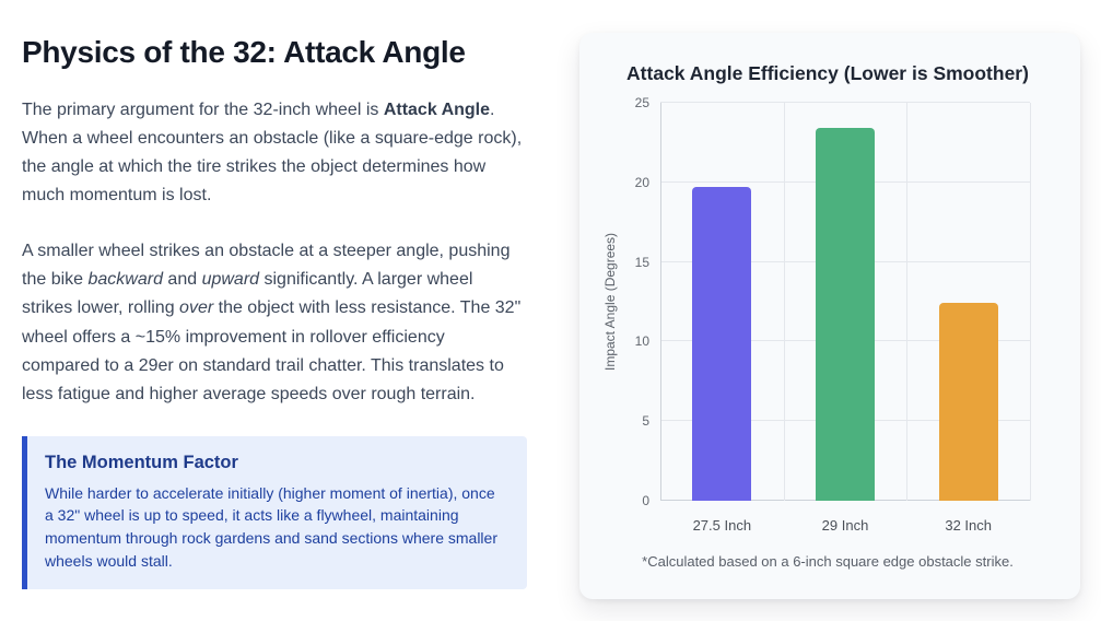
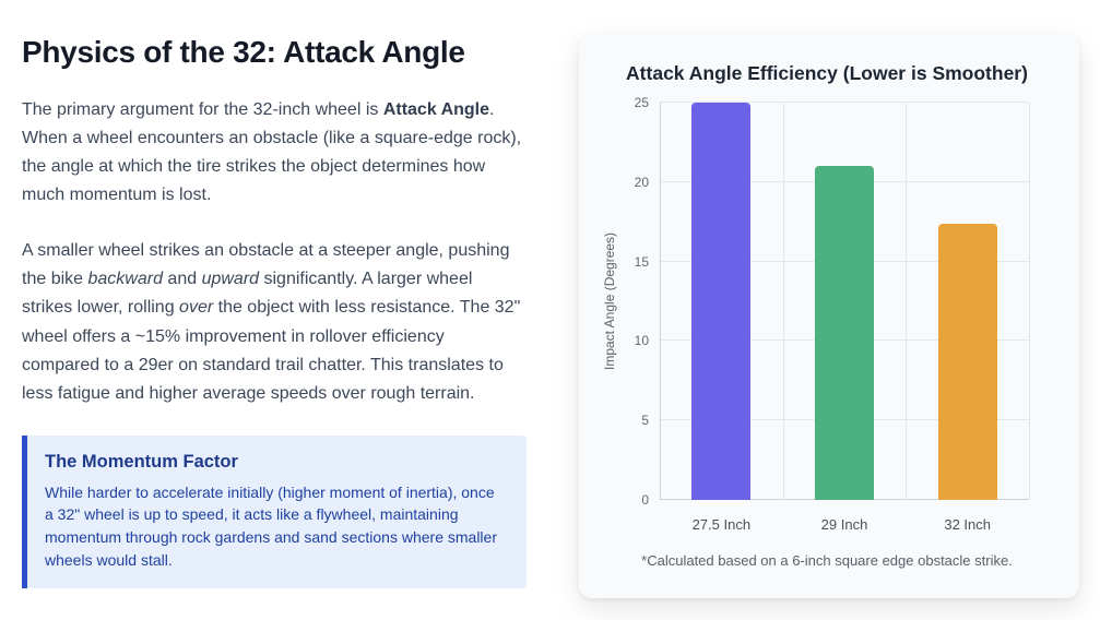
27.5 Inch: 19.7 -> 25.0
29 Inch: 23.4 -> 21.0
32 Inch: 12.4 -> 17.4
